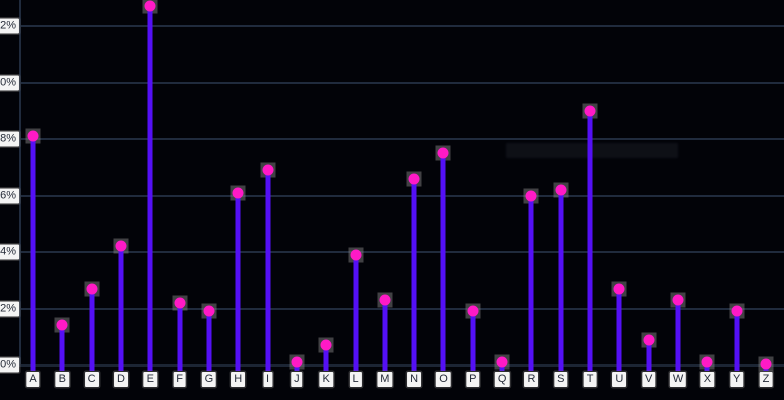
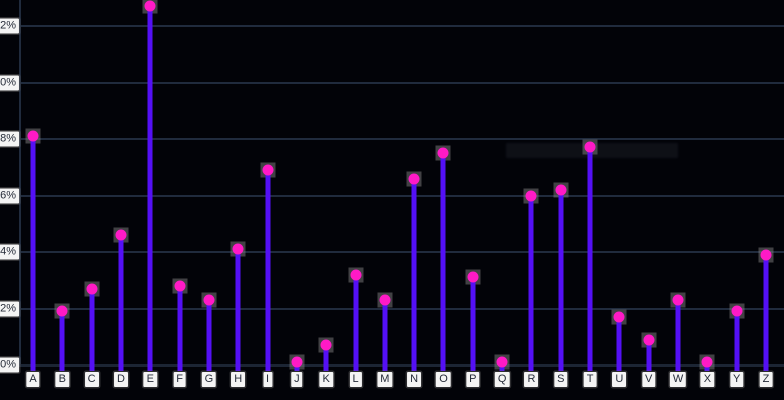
B: 1.4% -> 1.9%
D: 4.2% -> 4.6%
F: 2.2% -> 2.8%
G: 1.9% -> 2.3%
H: 6.1% -> 4.1%
L: 3.9% -> 3.2%
P: 1.9% -> 3.1%
T: 9.0% -> 7.7%
U: 2.7% -> 1.7%
Z: 0.1% -> 3.9%
